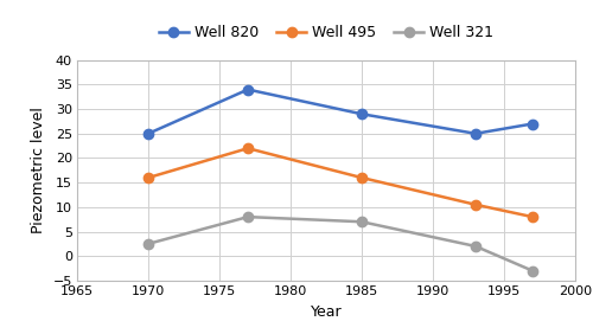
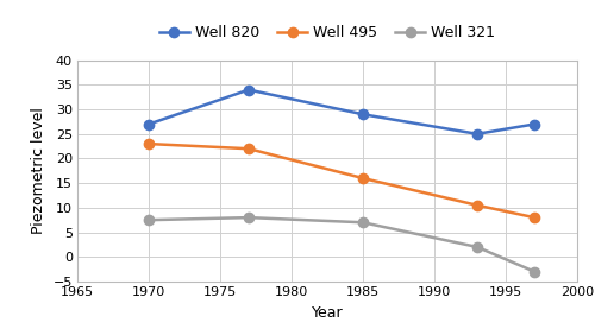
Well 820/1970: 25 -> 27
Well 495/1970: 16.0 -> 23.0
Well 321/1970: 2.5 -> 7.5
